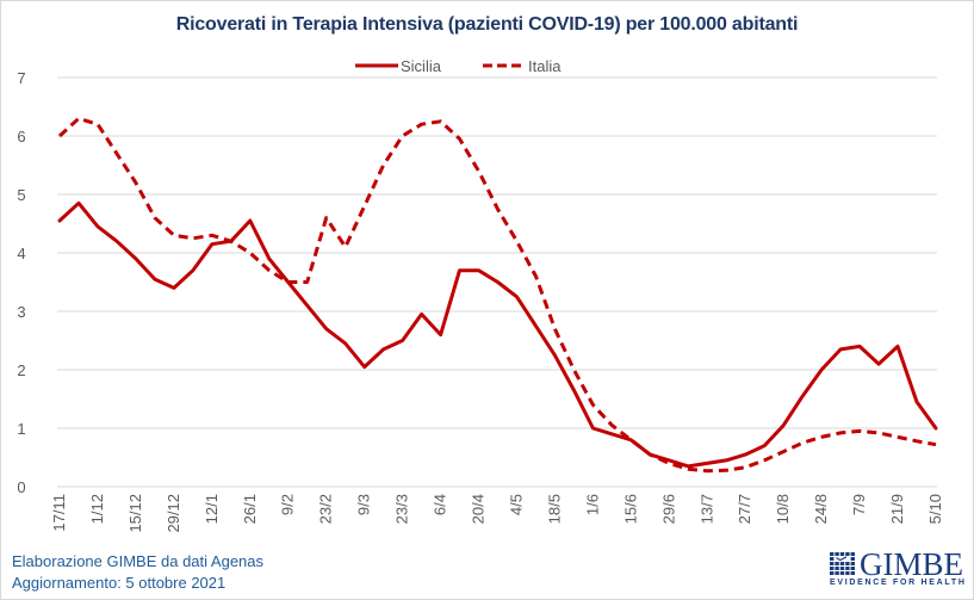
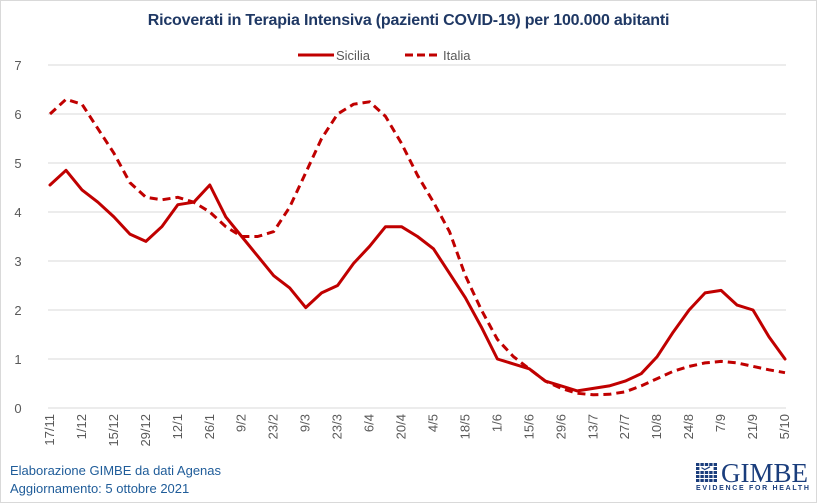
Italia/23/2: 4.6 -> 3.6
Sicilia/6/4: 2.6 -> 3.3
Sicilia/21/9: 2.4 -> 2.0
